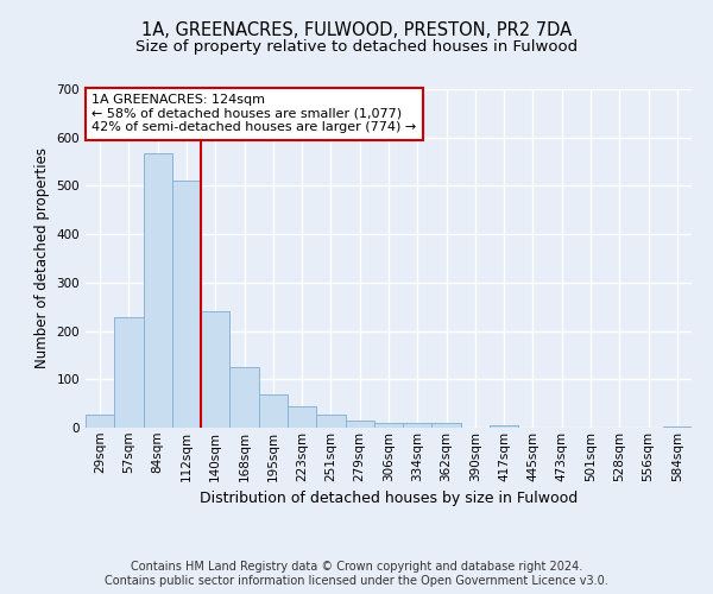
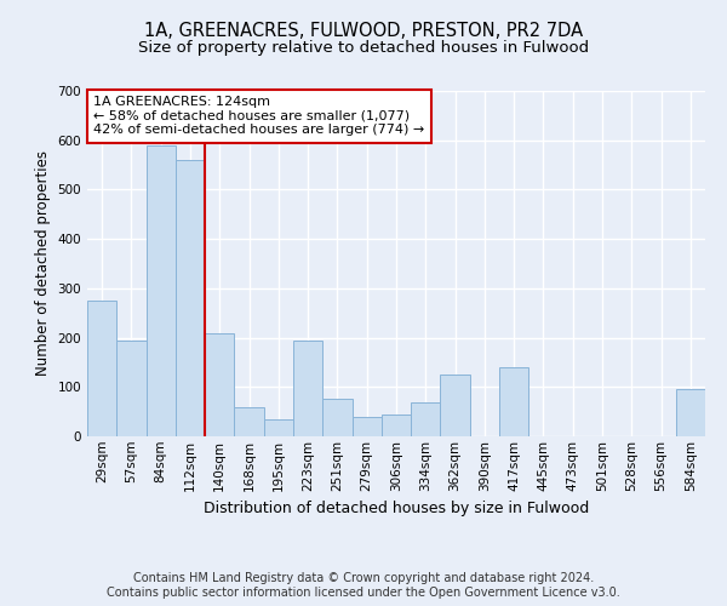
29sqm: 27 -> 275
57sqm: 228 -> 195
84sqm: 568 -> 590
112sqm: 510 -> 560
140sqm: 240 -> 210
168sqm: 125 -> 60
195sqm: 70 -> 35
223sqm: 44 -> 195
251sqm: 27 -> 75
279sqm: 15 -> 40
306sqm: 10 -> 45
334sqm: 9 -> 70
362sqm: 10 -> 125
417sqm: 5 -> 140
584sqm: 3 -> 95
